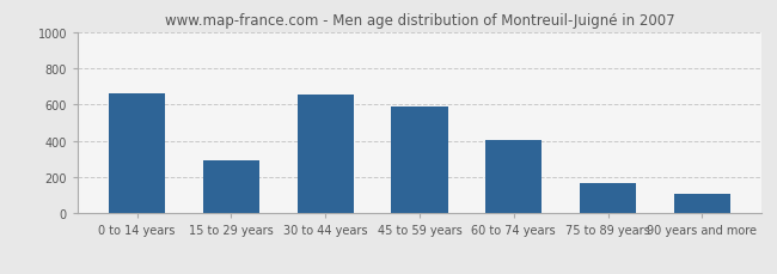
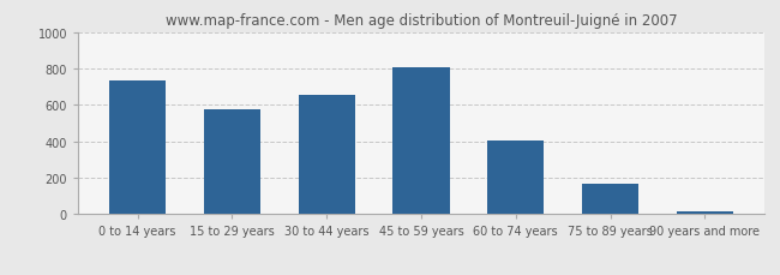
0 to 14 years: 660 -> 740
15 to 29 years: 290 -> 580
45 to 59 years: 590 -> 810
90 years and more: 110 -> 20
